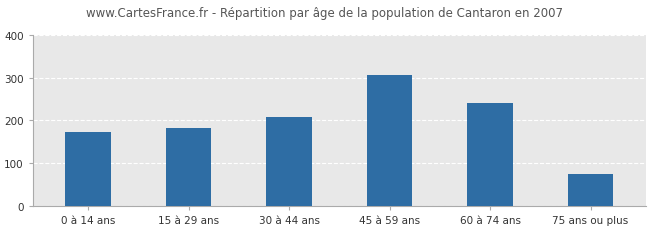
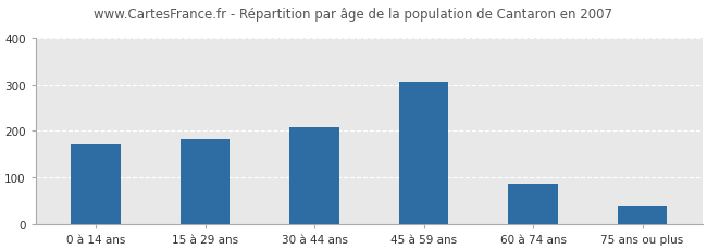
60 à 74 ans: 240 -> 85
75 ans ou plus: 74 -> 40
